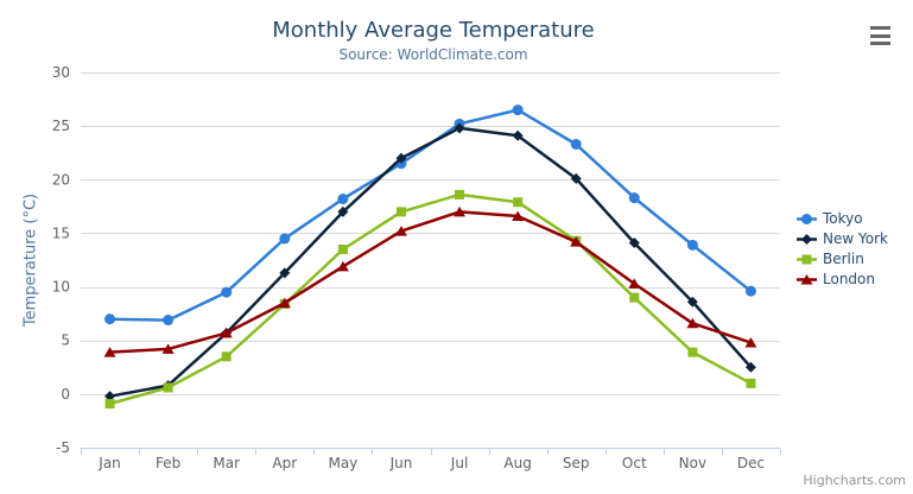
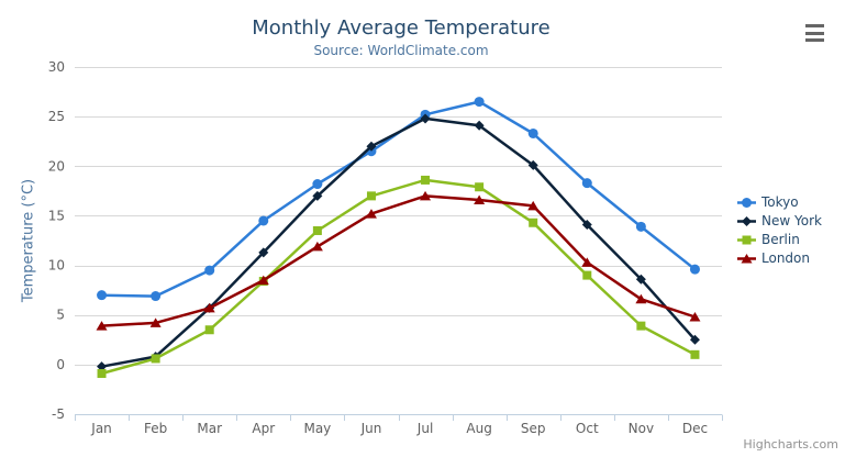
London/Sep: 14 -> 16
